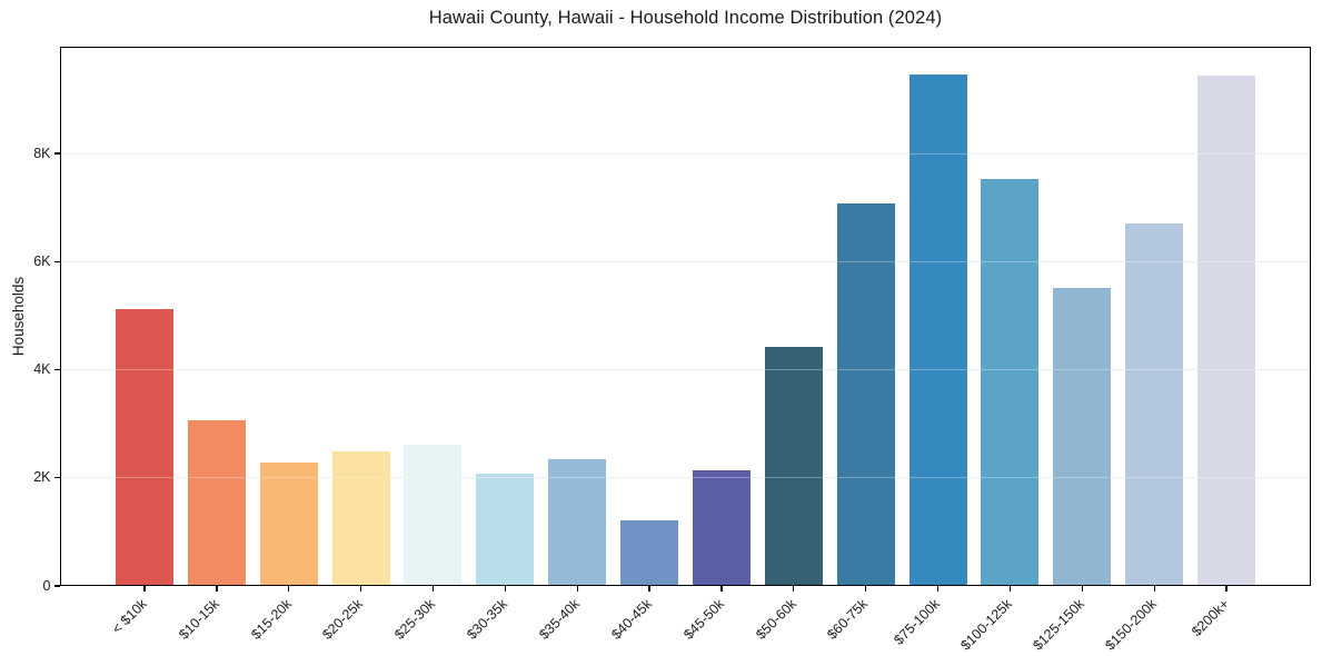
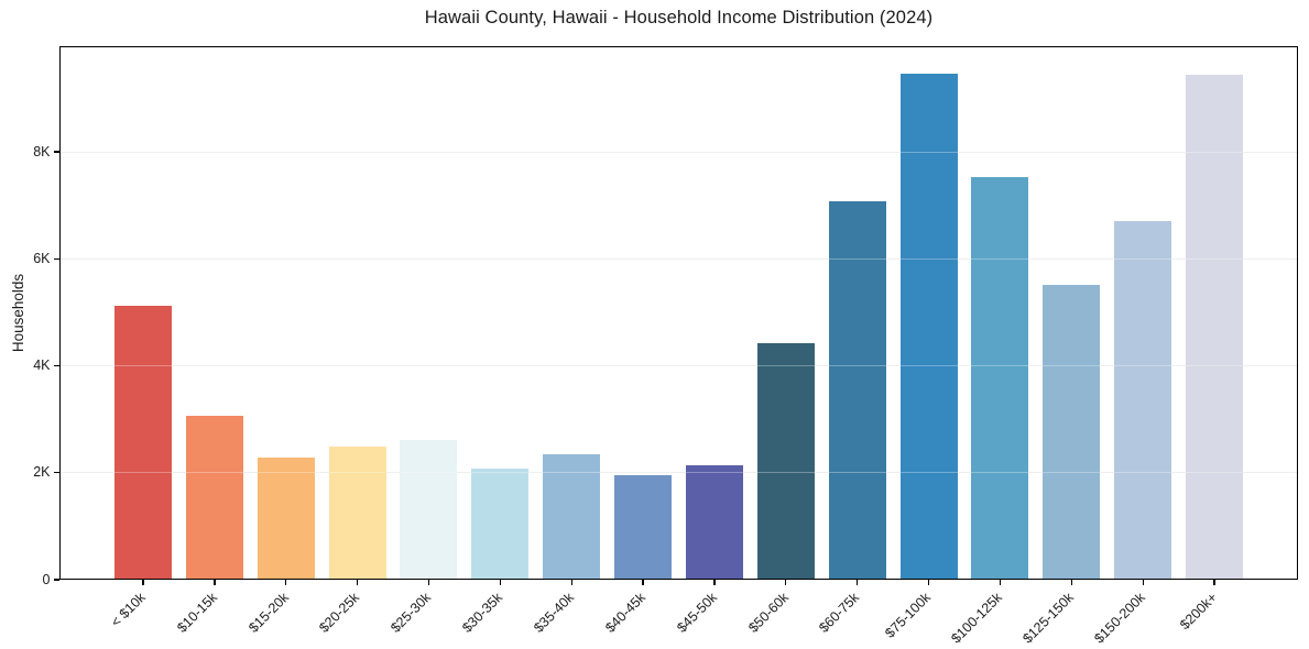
$40-45k: 1.2K -> 1.9K
